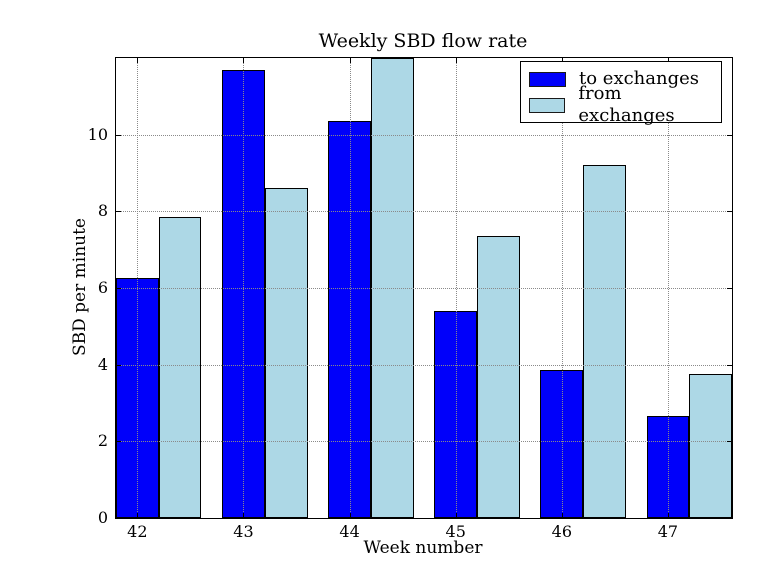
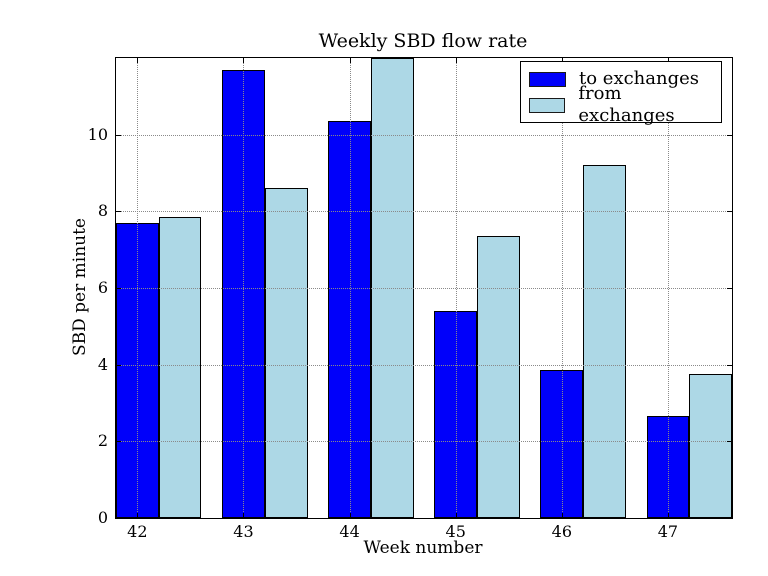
to exchanges/42: 6.2 -> 7.7
